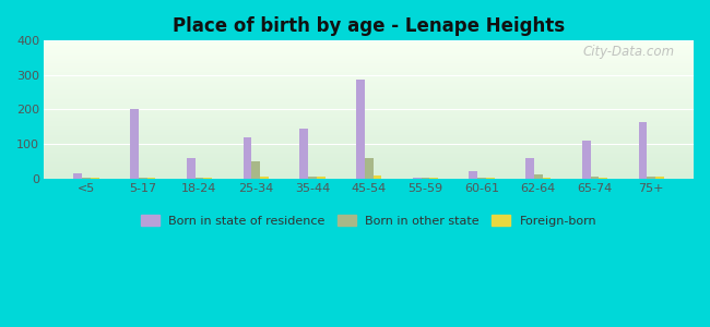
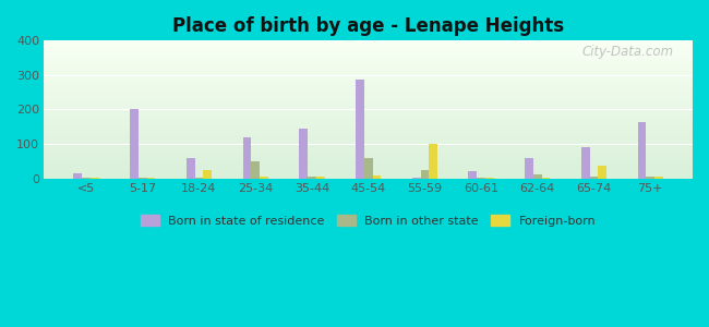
Foreign-born/18-24: 3 -> 25
Born in other state/55-59: 2 -> 25
Foreign-born/55-59: 2 -> 100
Born in state of residence/65-74: 110 -> 90
Foreign-born/65-74: 3 -> 35
